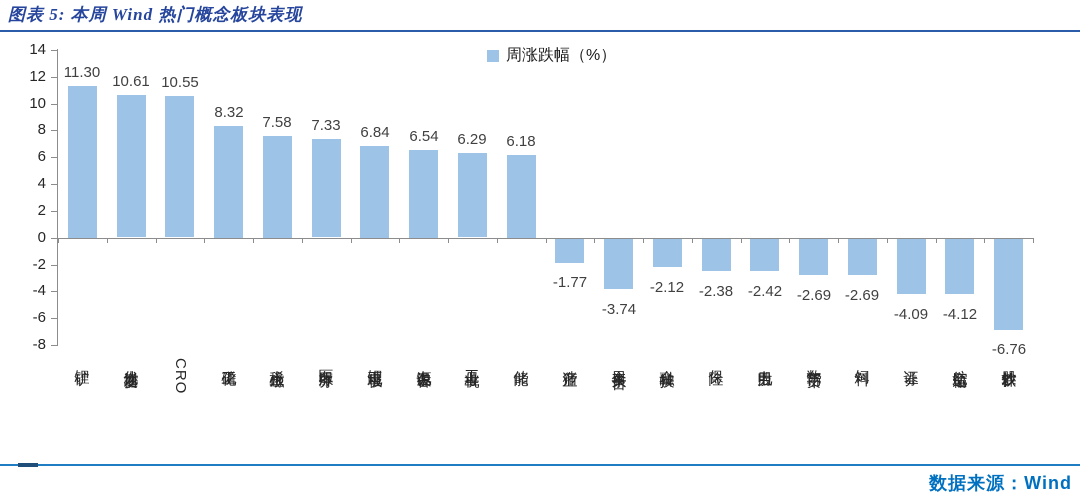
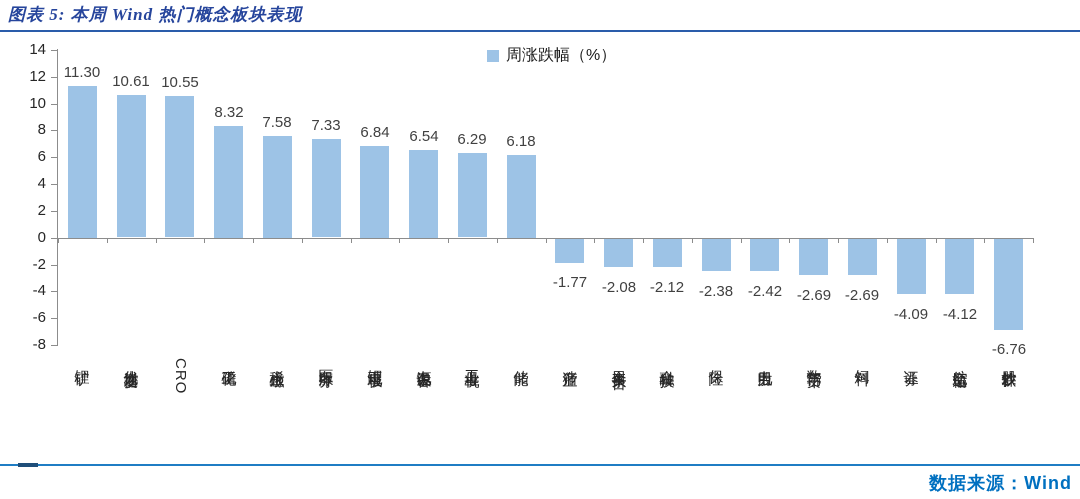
今日头条平台: -3.74 -> -2.08
